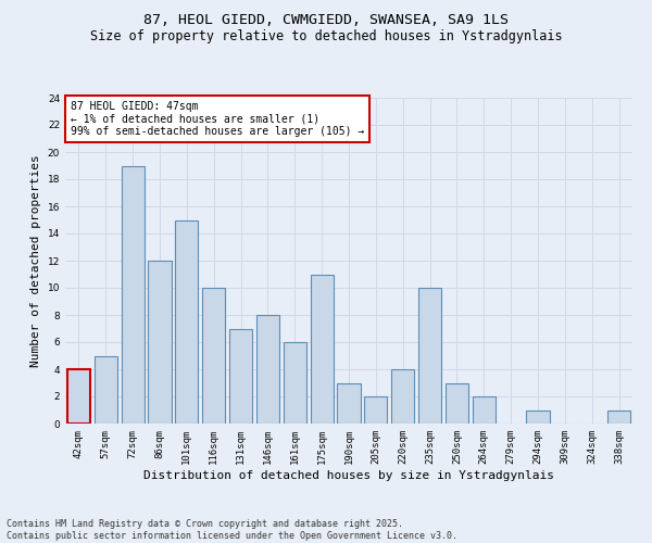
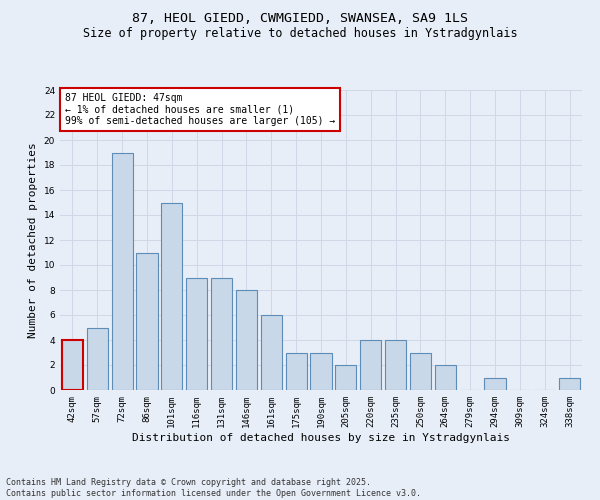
86sqm: 12 -> 11
116sqm: 10 -> 9
131sqm: 7 -> 9
175sqm: 11 -> 3
235sqm: 10 -> 4
